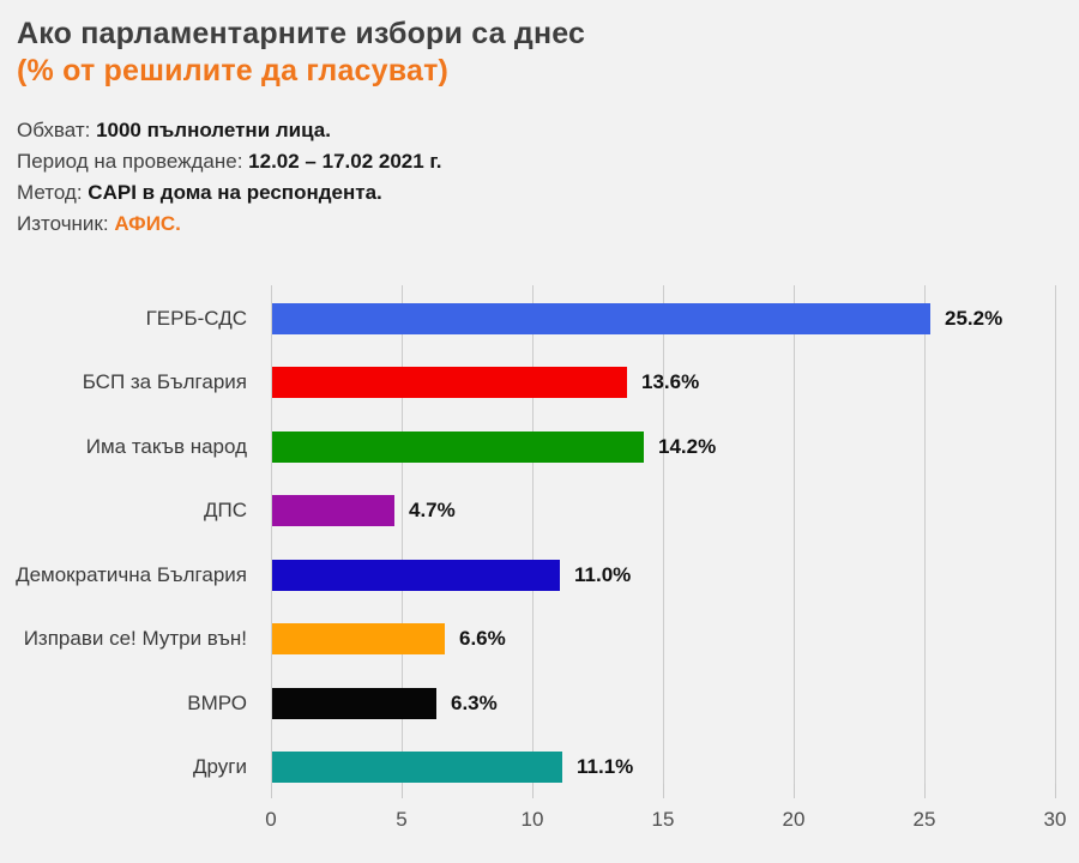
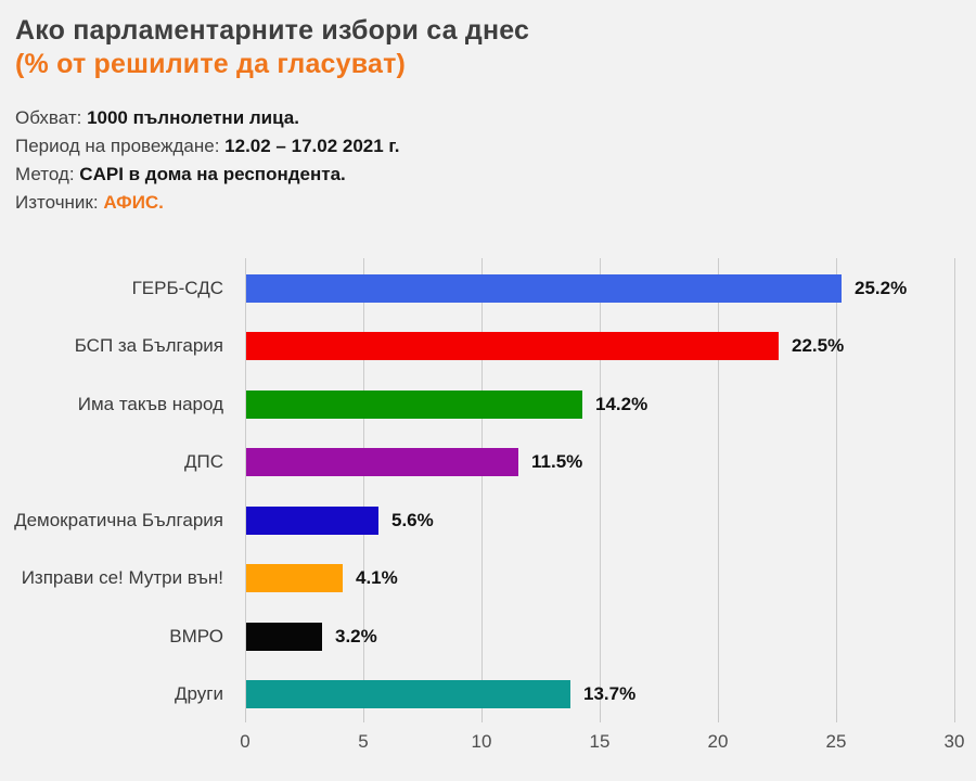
БСП за България: 13.6% -> 22.5%
ДПС: 4.7% -> 11.5%
Демократична България: 11.0% -> 5.6%
Изправи се! Мутри вън!: 6.6% -> 4.1%
ВМРО: 6.3% -> 3.2%
Други: 11.1% -> 13.7%
